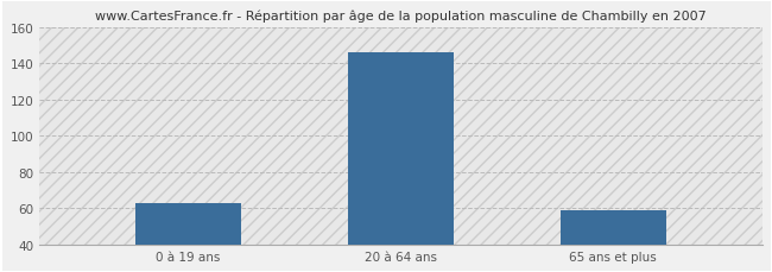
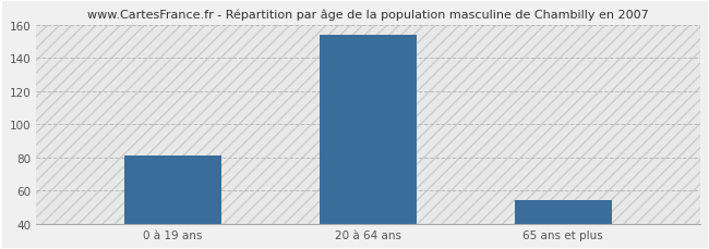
0 à 19 ans: 63 -> 81
20 à 64 ans: 146 -> 154
65 ans et plus: 59 -> 54
